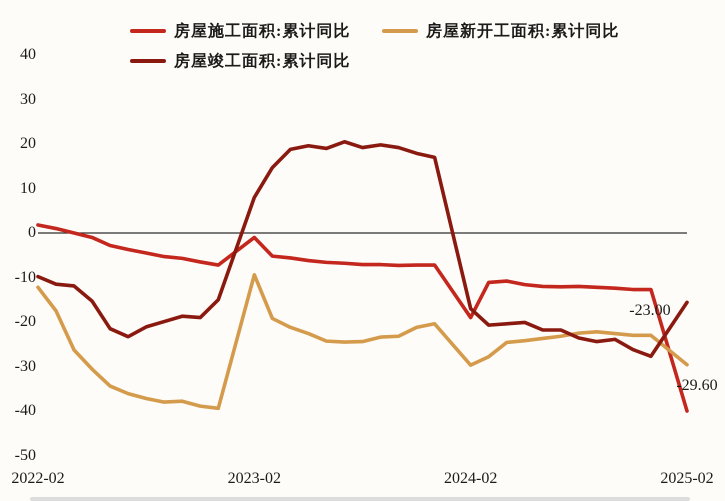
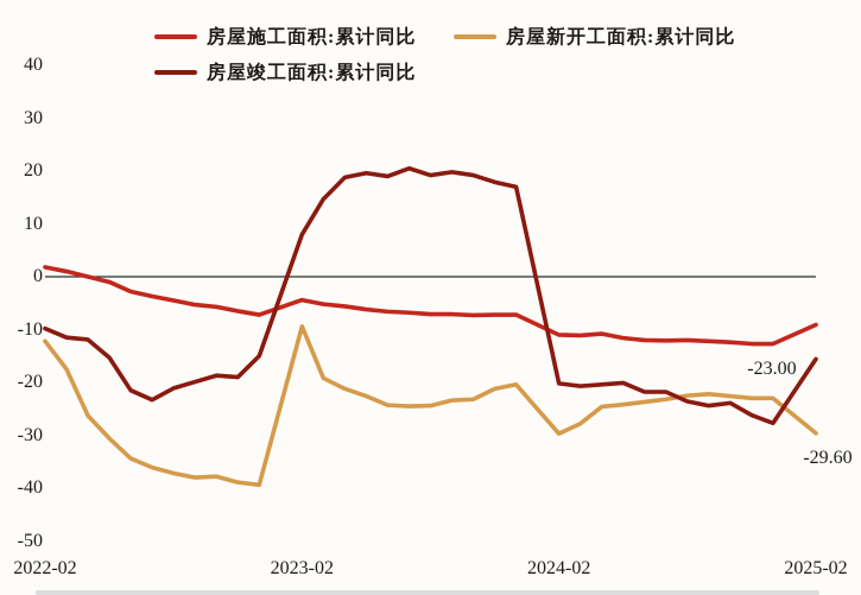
房屋施工面积:累计同比/2023-02: -1 -> -4
房屋施工面积:累计同比/2024-02: -19 -> -11
房屋竣工面积:累计同比/2024-02: -17 -> -20
房屋施工面积:累计同比/2025-02: -40 -> -9
